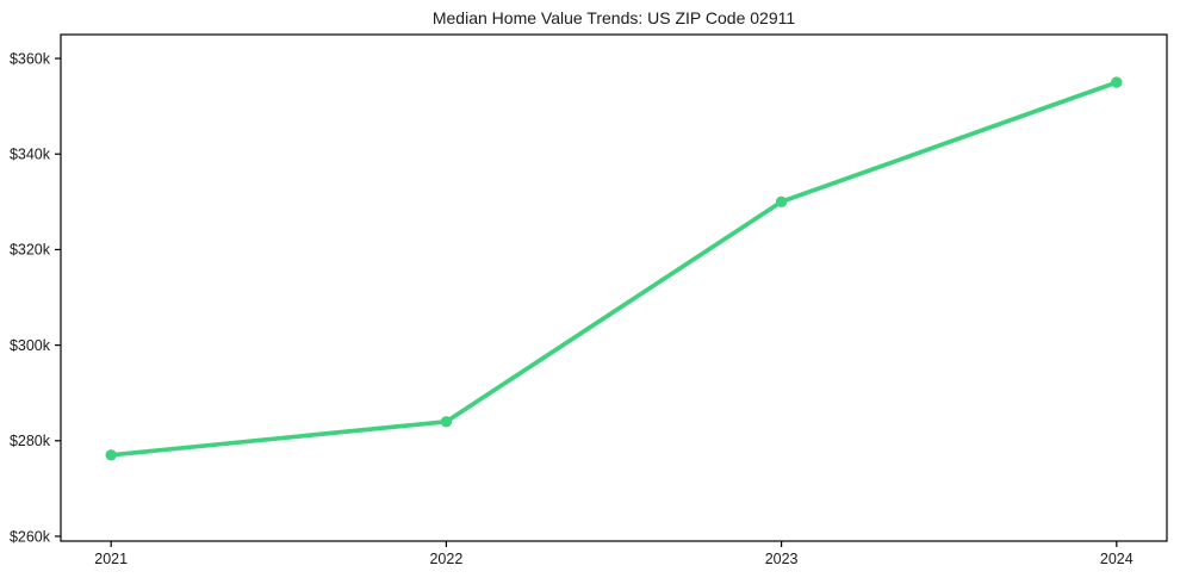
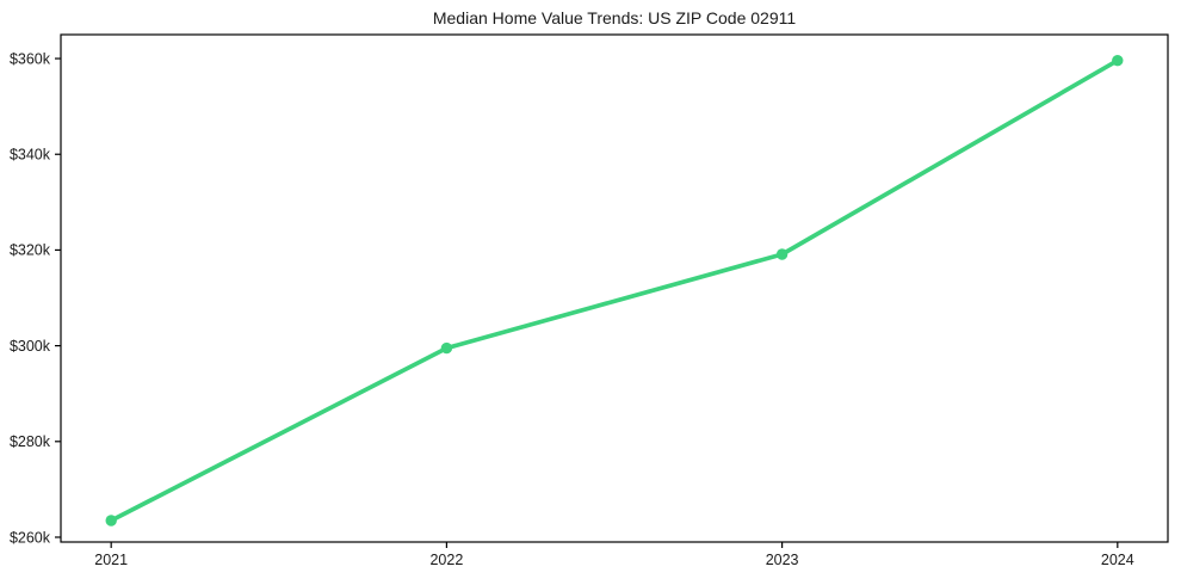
2021: $277k -> $264k
2022: $284k -> $300k
2023: $330k -> $319k
2024: $355k -> $360k
